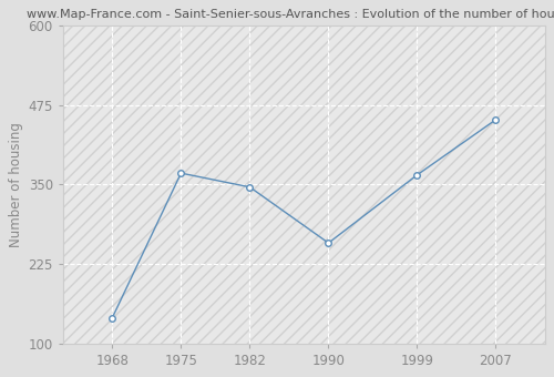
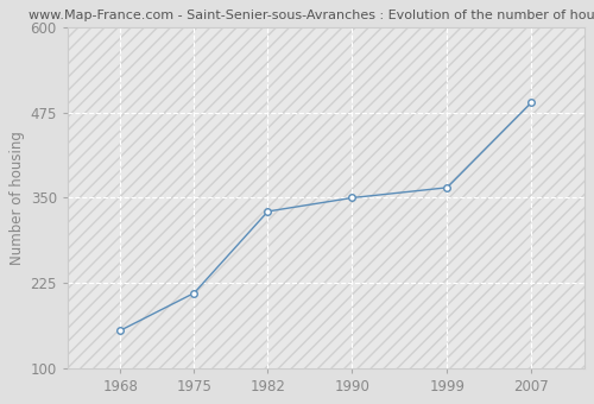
1968: 140 -> 155
1975: 368 -> 210
1982: 346 -> 330
1990: 258 -> 350
2007: 452 -> 490
